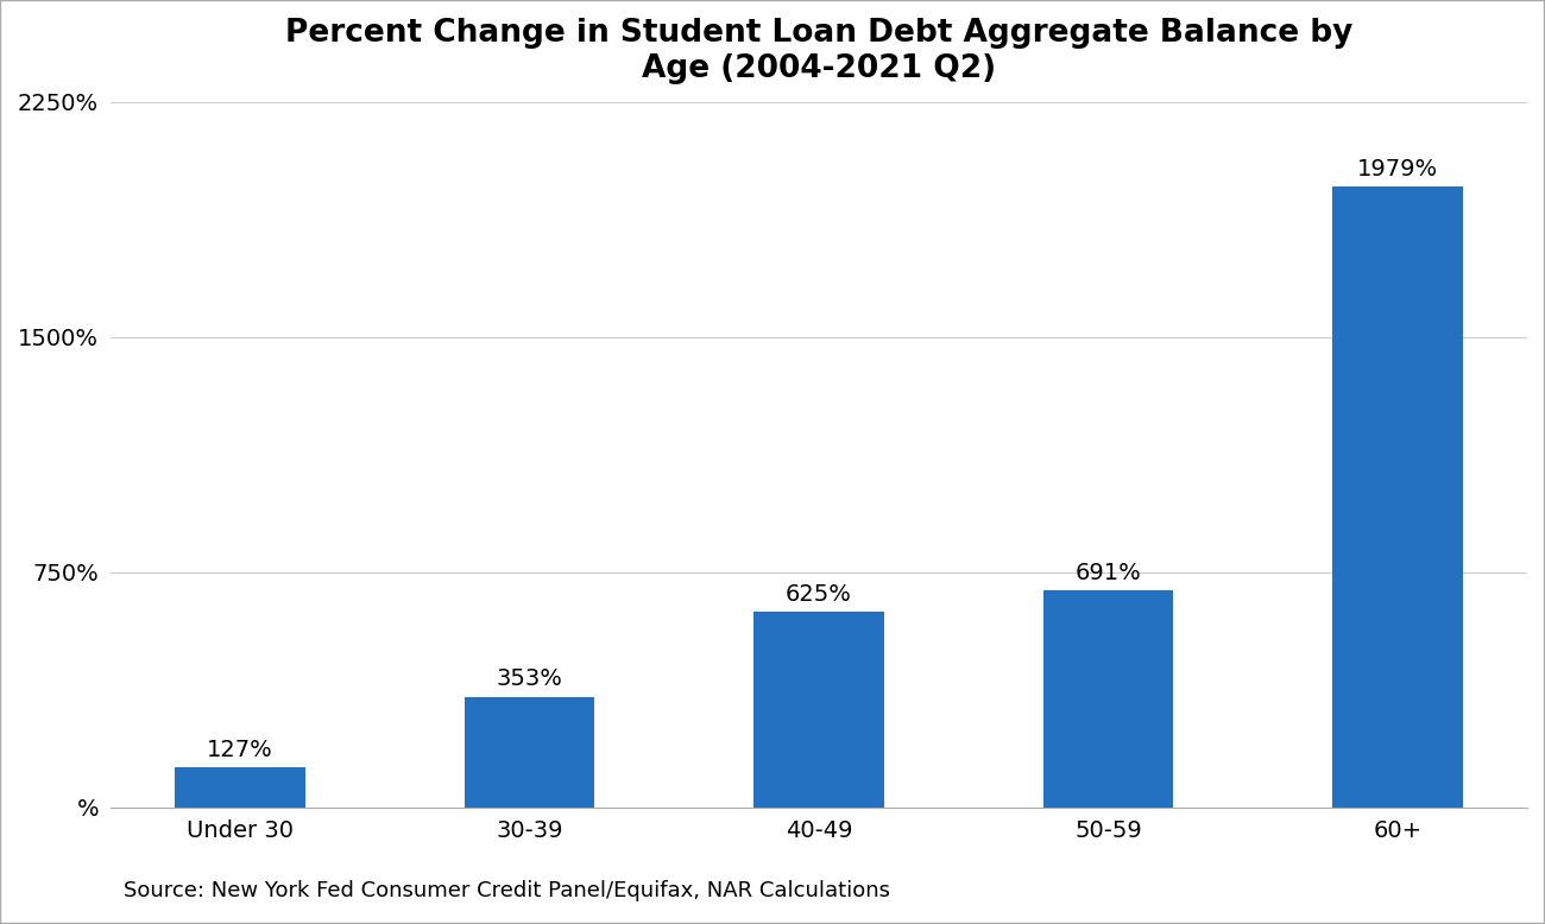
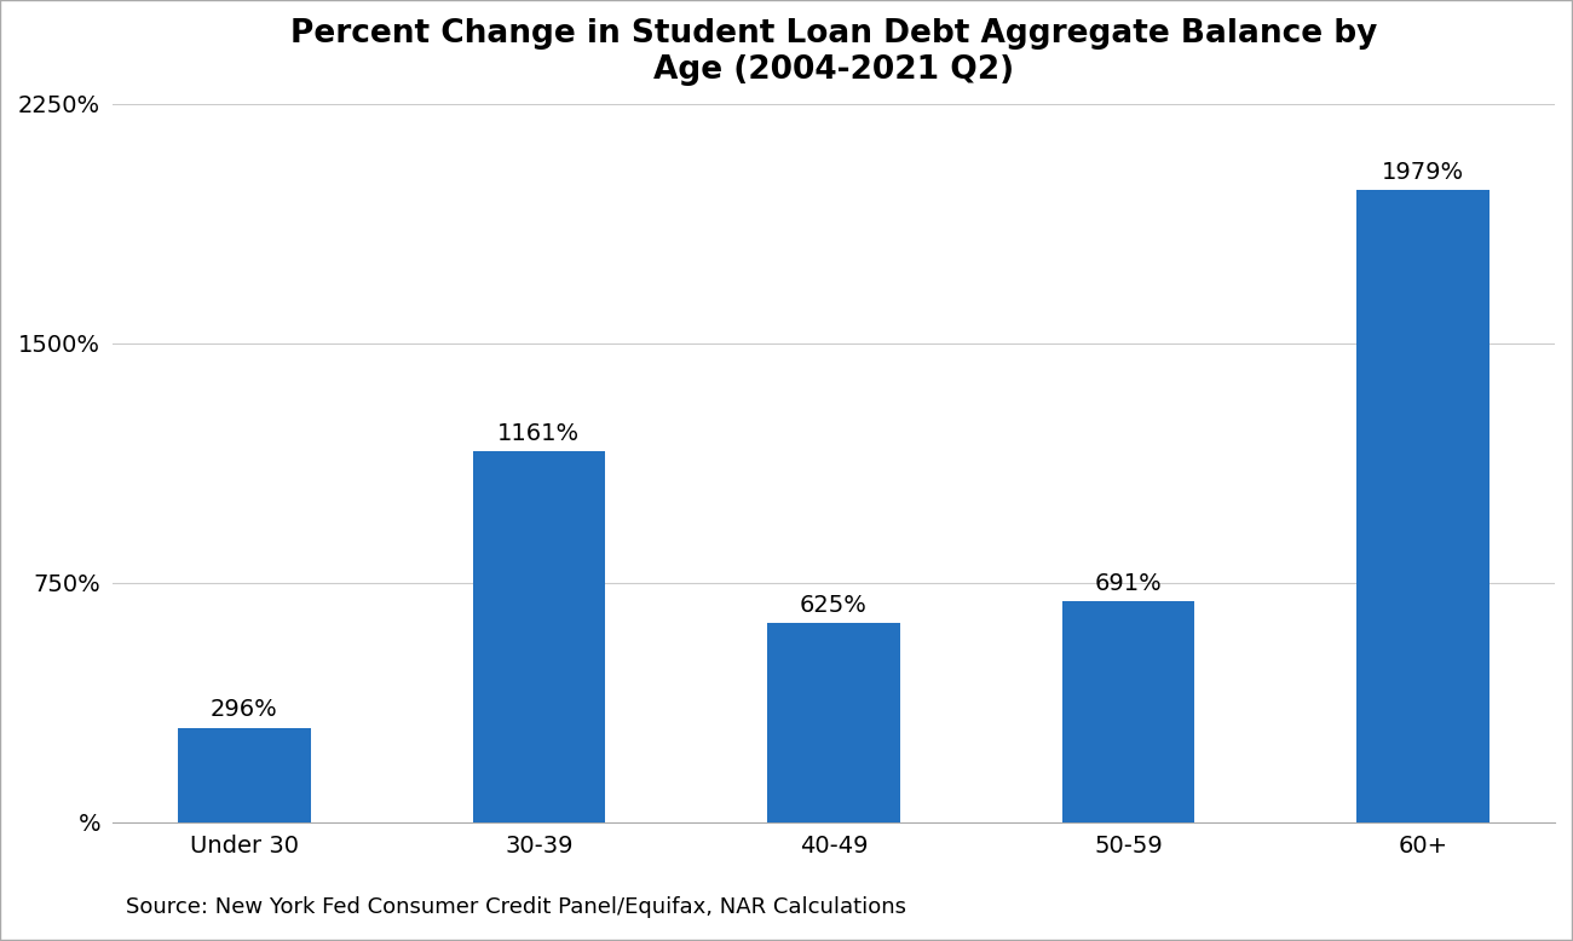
Under 30: 127% -> 296%
30-39: 353% -> 1161%
